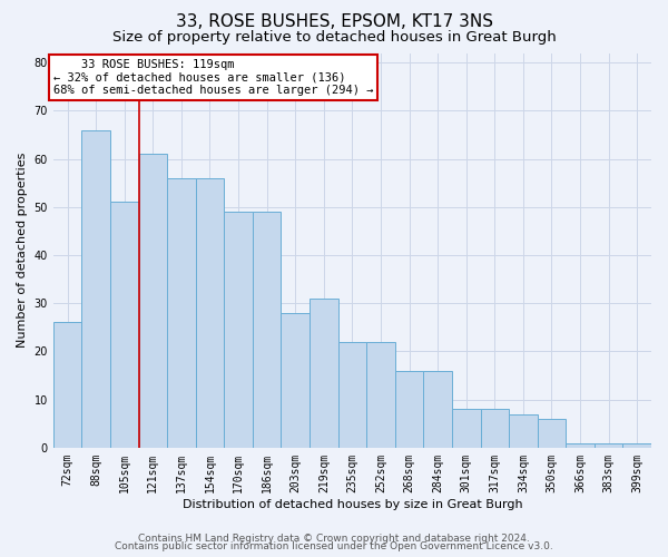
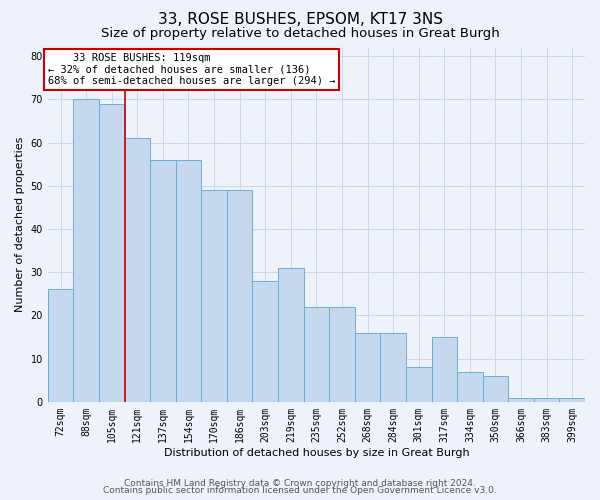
88sqm: 66 -> 70
105sqm: 51 -> 69
317sqm: 8 -> 15
